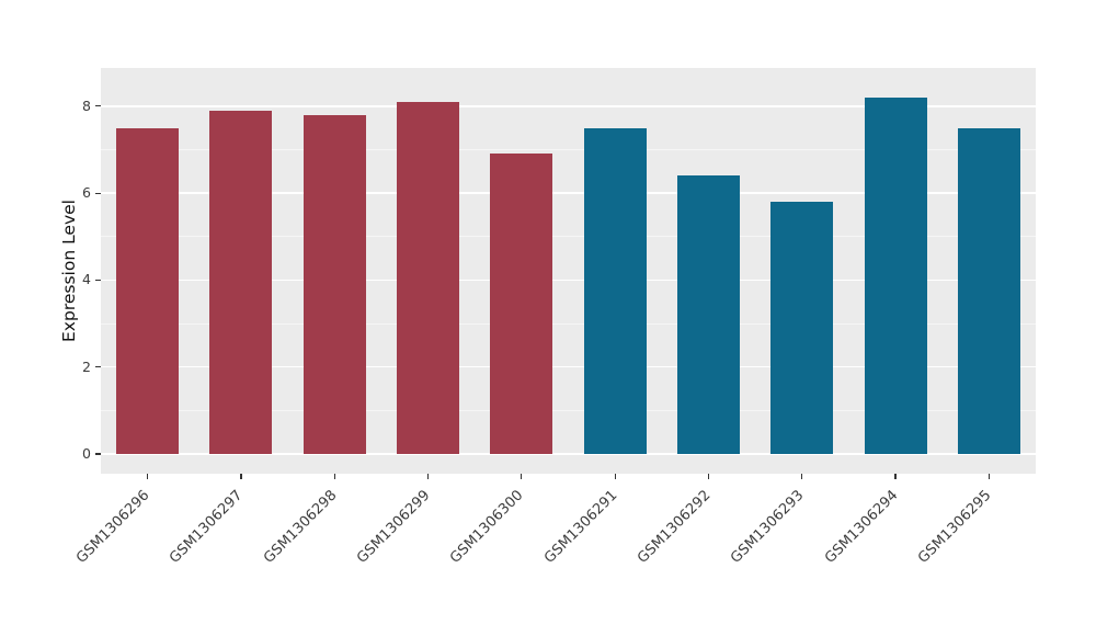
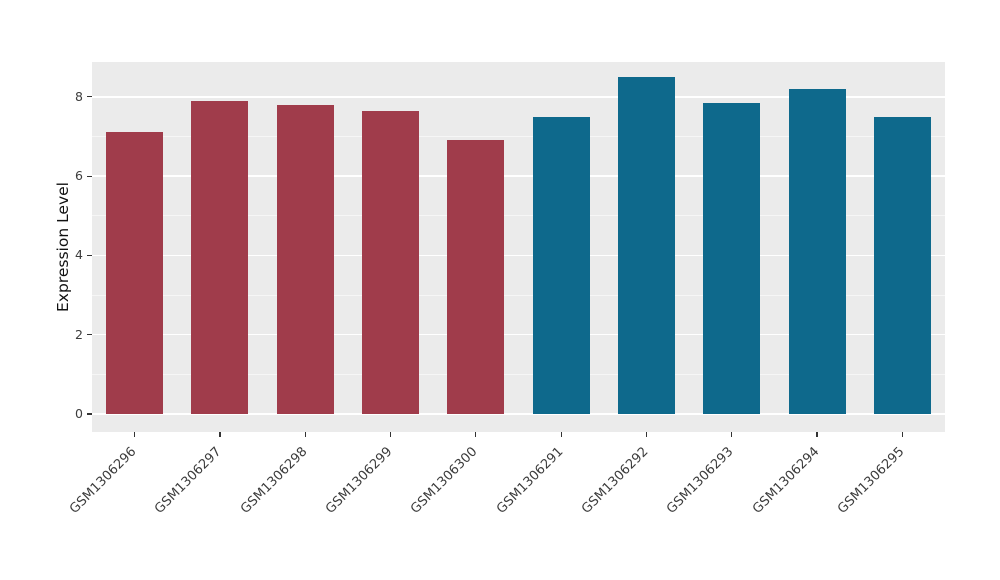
GSM1306296: 7.5 -> 7.1
GSM1306299: 8.1 -> 7.7
GSM1306292: 6.4 -> 8.5
GSM1306293: 5.8 -> 7.8
